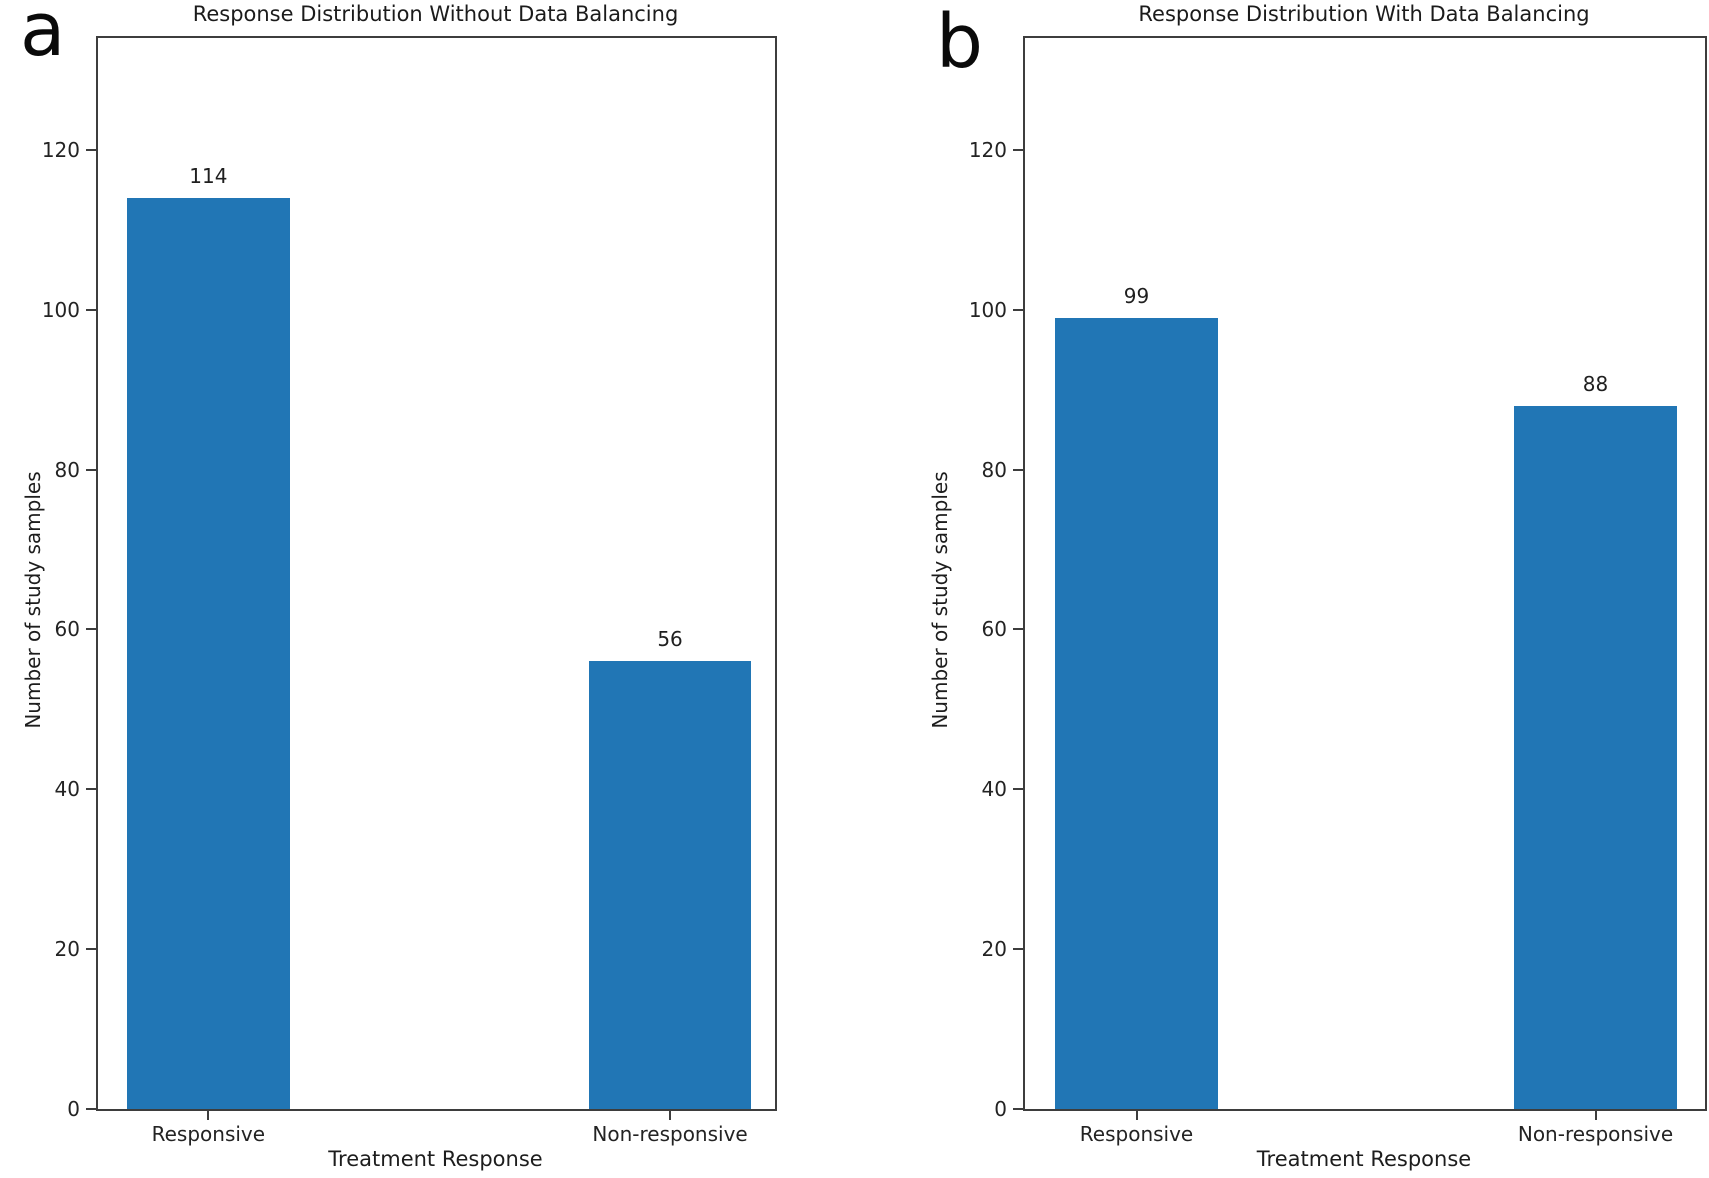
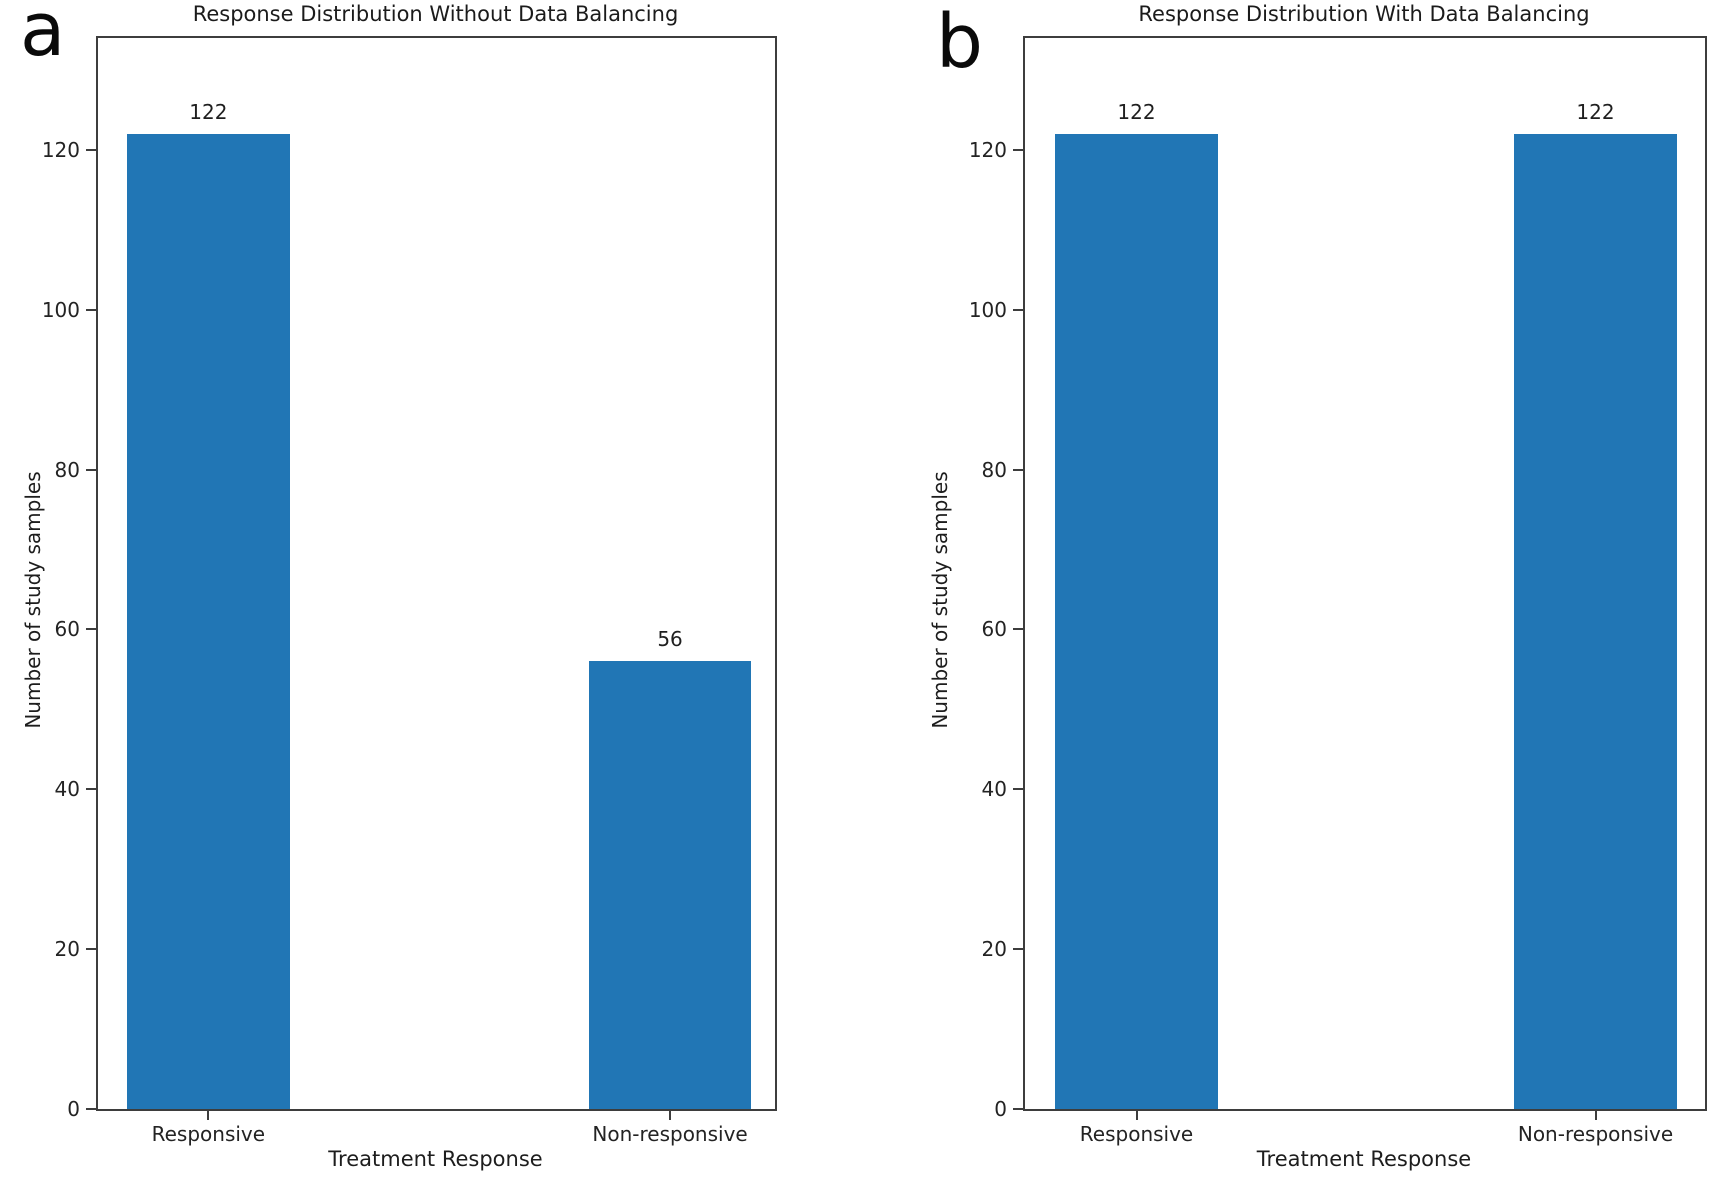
Response Distribution Without Data Balancing/Responsive: 114 -> 122
Response Distribution With Data Balancing/Responsive: 99 -> 122
Response Distribution With Data Balancing/Non-responsive: 88 -> 122
